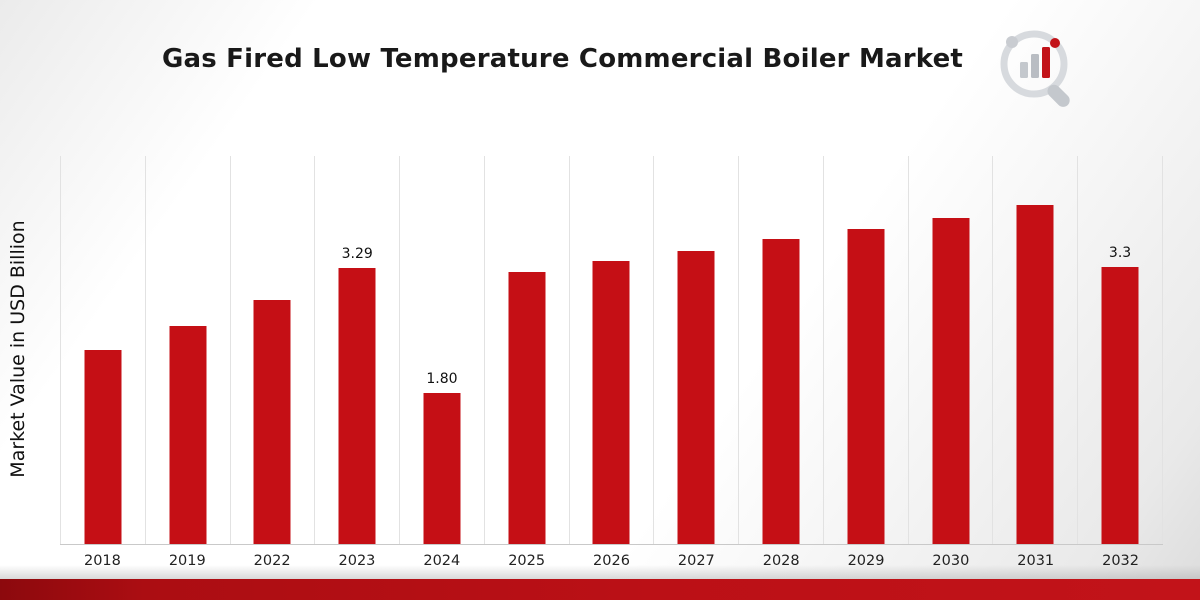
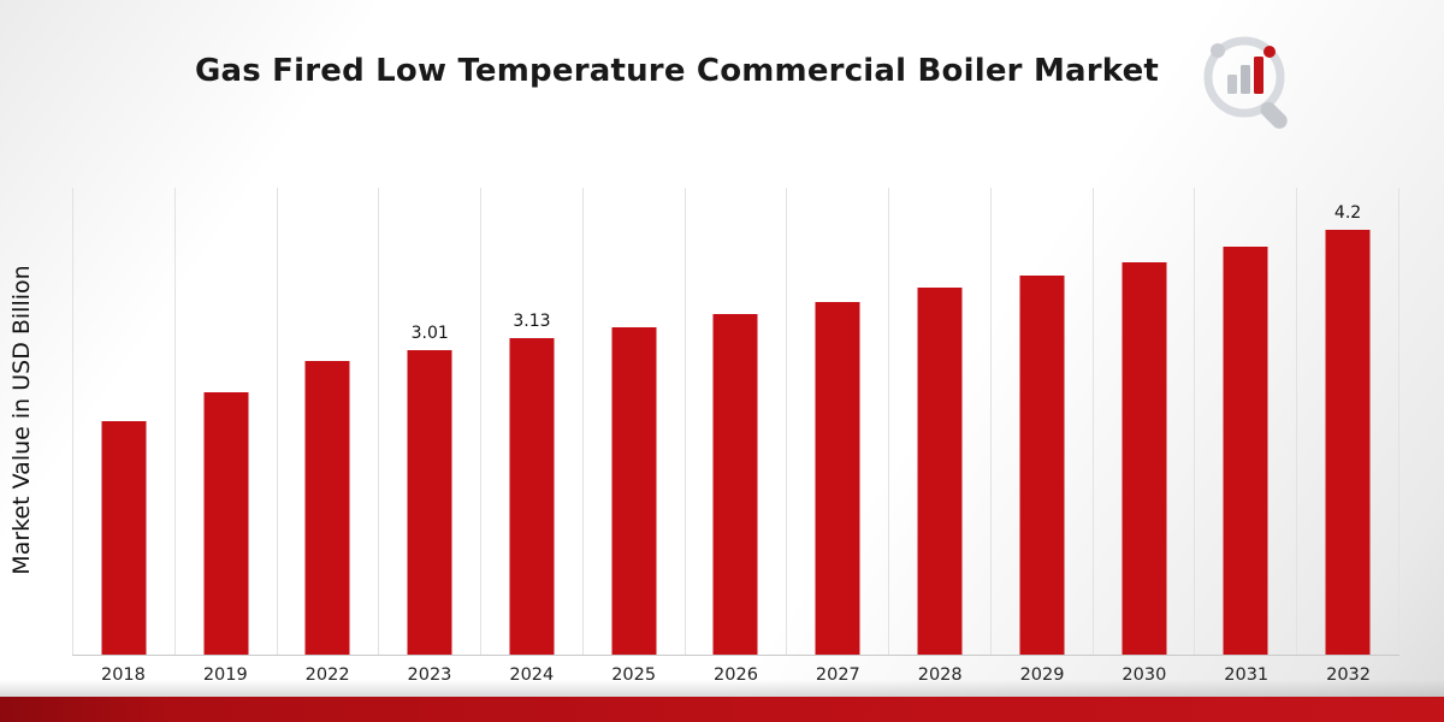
2023: 3.29 -> 3.01
2024: 1.80 -> 3.13
2032: 3.3 -> 4.2
